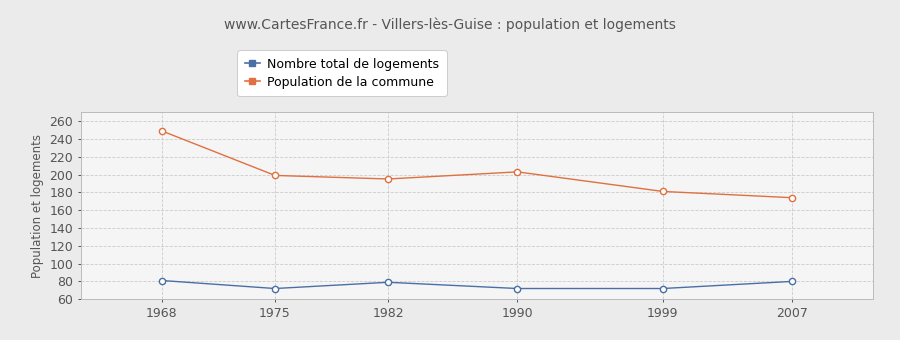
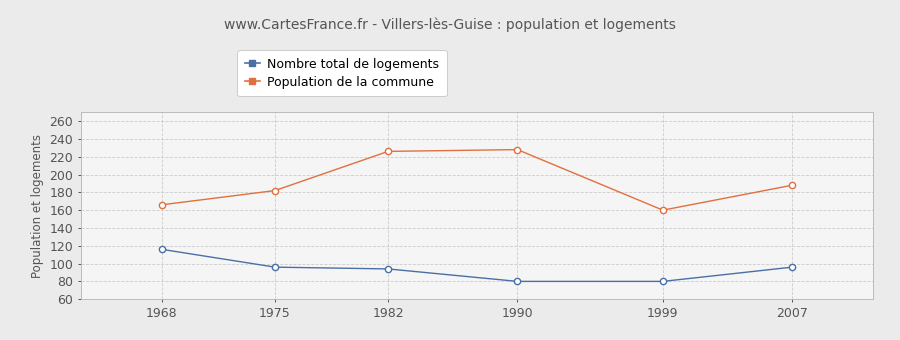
Nombre total de logements/1968: 81 -> 116
Population de la commune/1968: 249 -> 166
Nombre total de logements/1975: 72 -> 96
Population de la commune/1975: 199 -> 182
Nombre total de logements/1982: 79 -> 94
Population de la commune/1982: 195 -> 226
Nombre total de logements/1990: 72 -> 80
Population de la commune/1990: 203 -> 228
Nombre total de logements/1999: 72 -> 80
Population de la commune/1999: 181 -> 160
Nombre total de logements/2007: 80 -> 96
Population de la commune/2007: 174 -> 188
